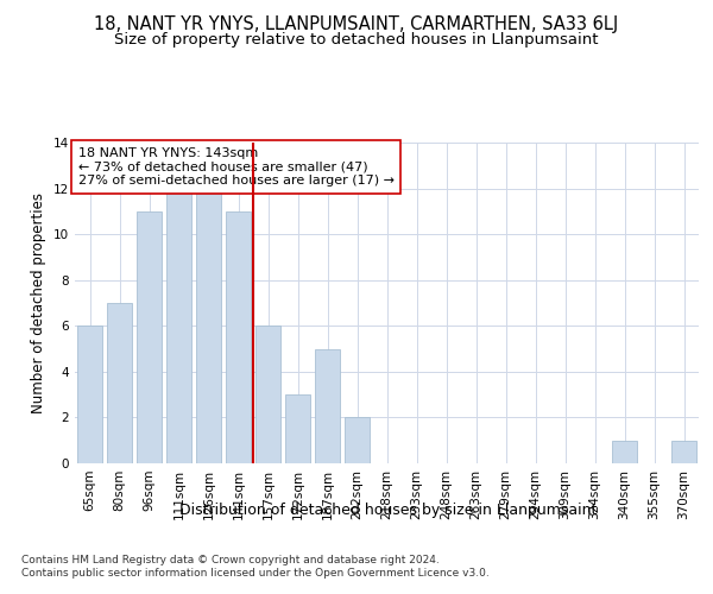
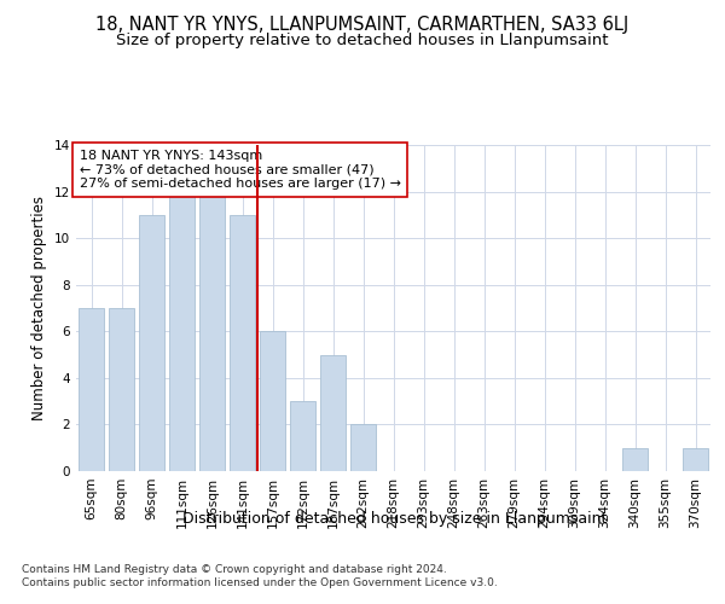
65sqm: 6 -> 7
